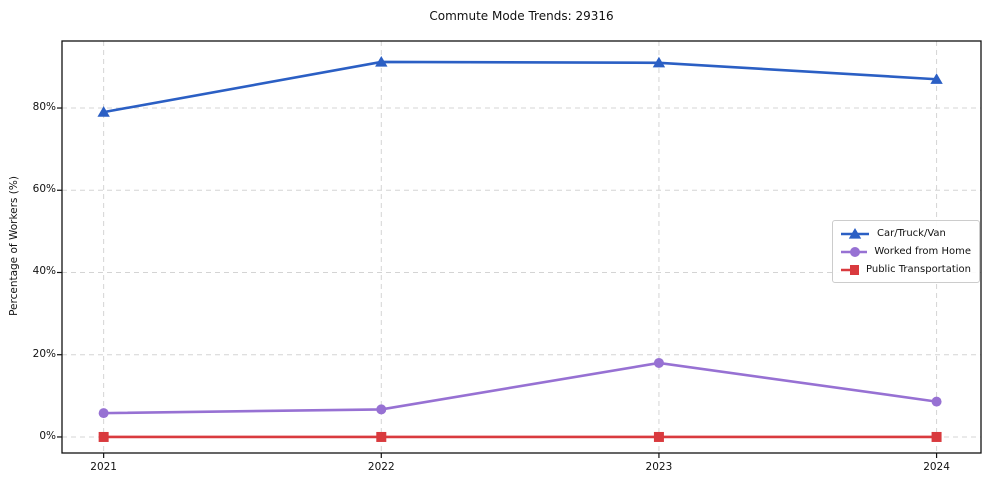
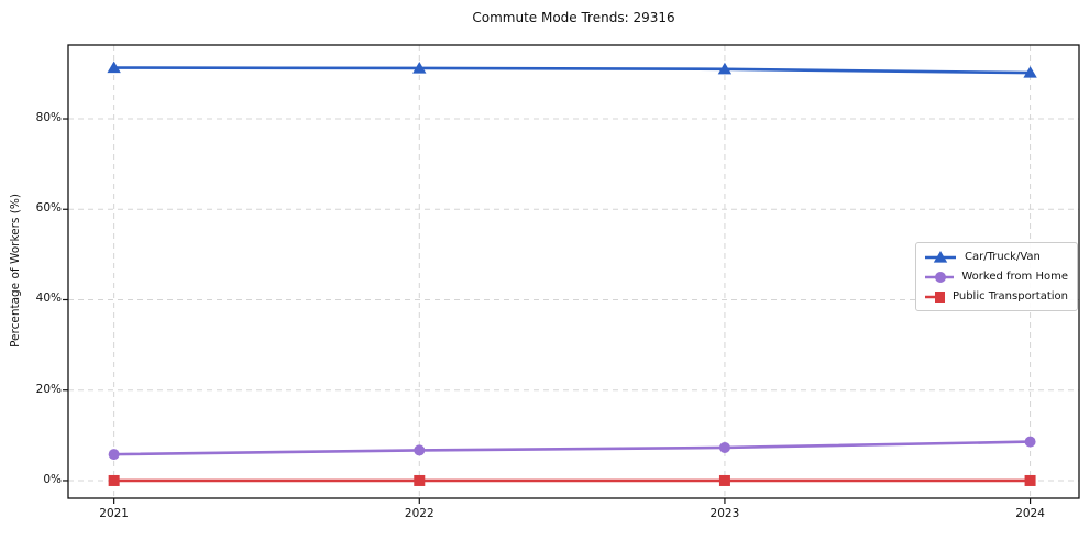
Car/Truck/Van/2021: 79% -> 91%
Worked from Home/2023: 18% -> 7%
Car/Truck/Van/2024: 87% -> 90%
